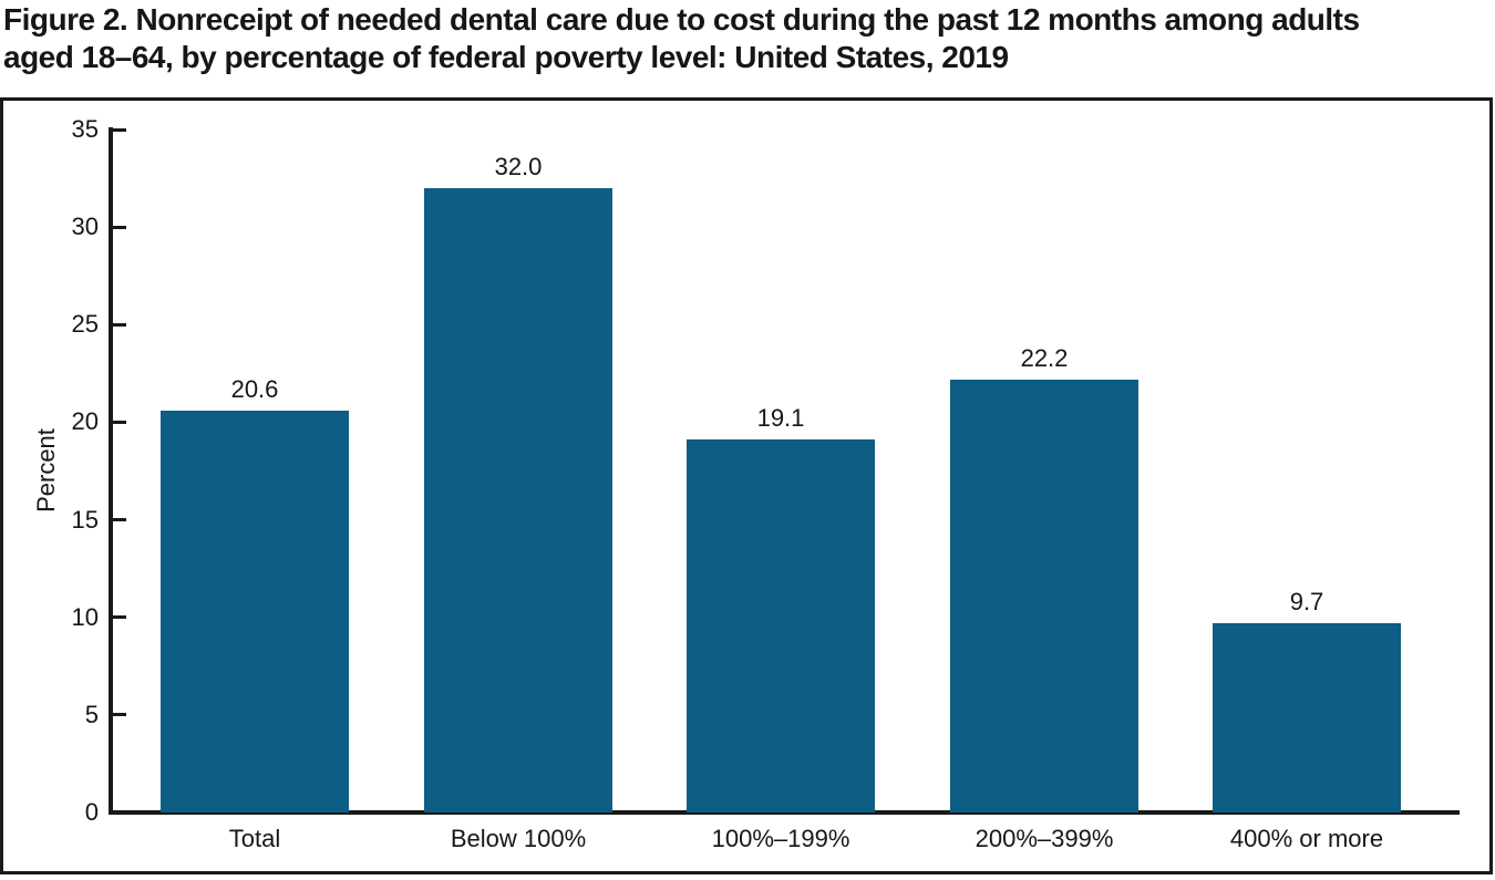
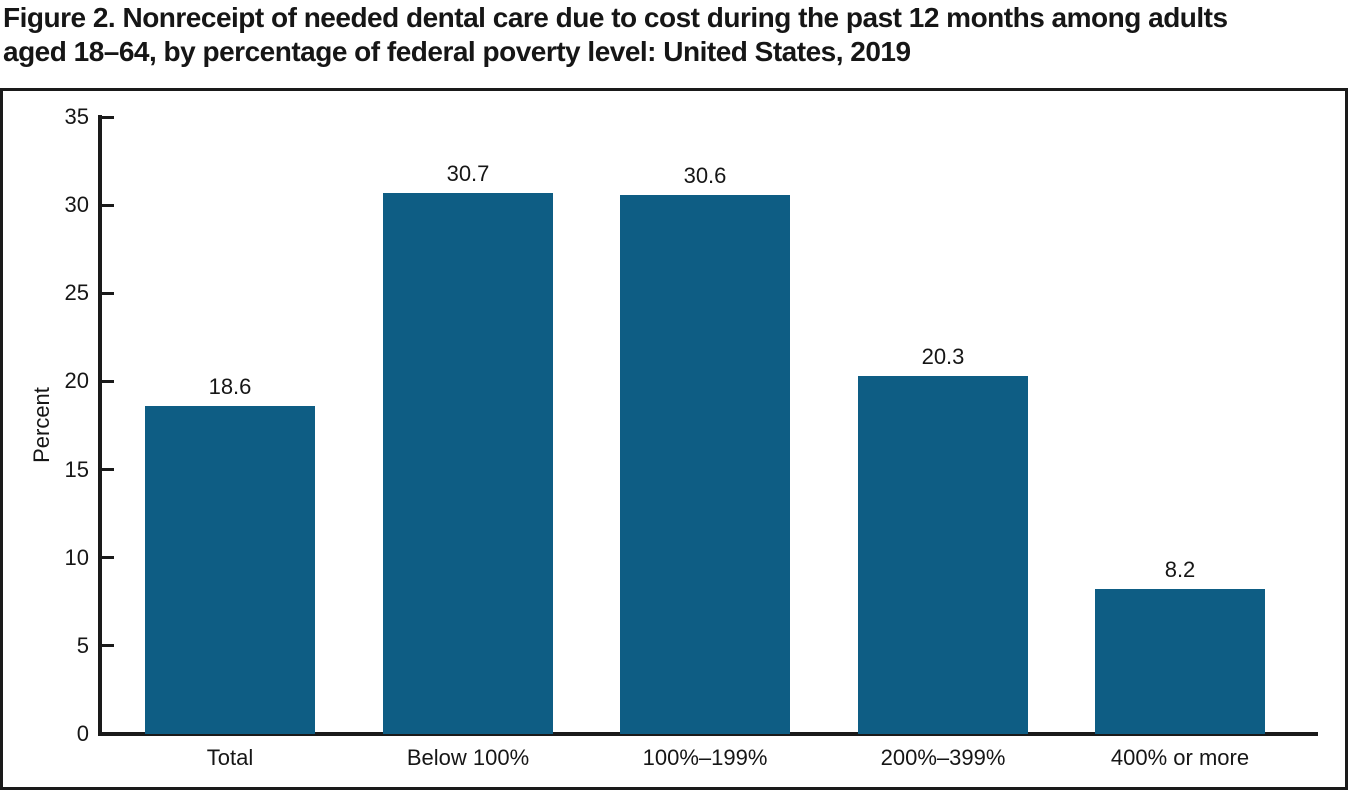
Total: 20.6 -> 18.6
Below 100%: 32.0 -> 30.7
100%–199%: 19.1 -> 30.6
200%–399%: 22.2 -> 20.3
400% or more: 9.7 -> 8.2
